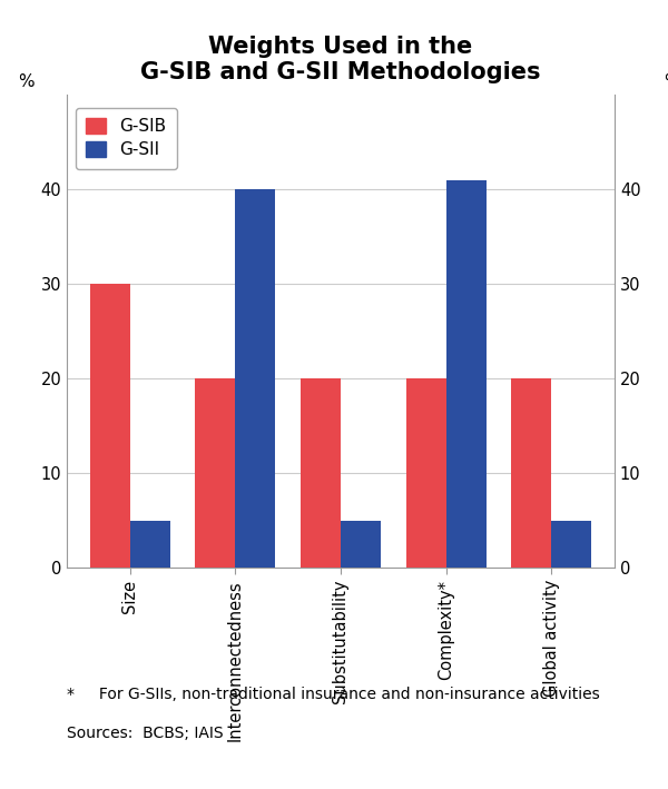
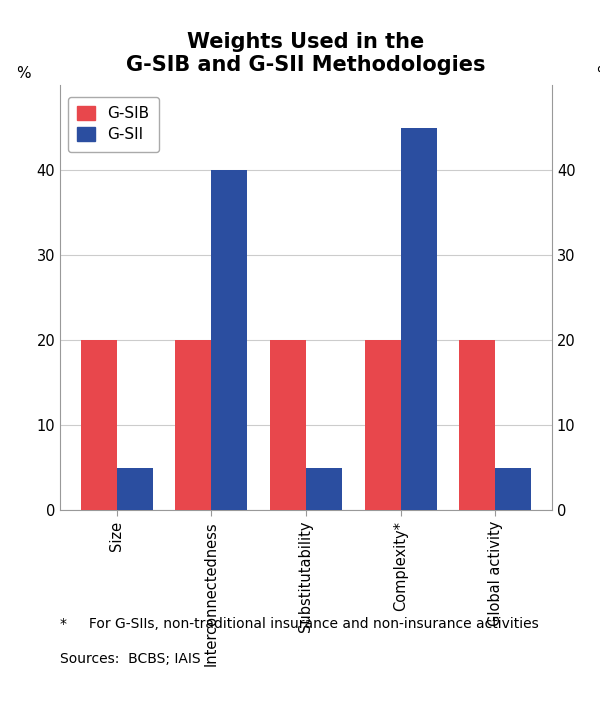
G-SIB/Size: 30 -> 20
G-SII/Complexity*: 41 -> 45
